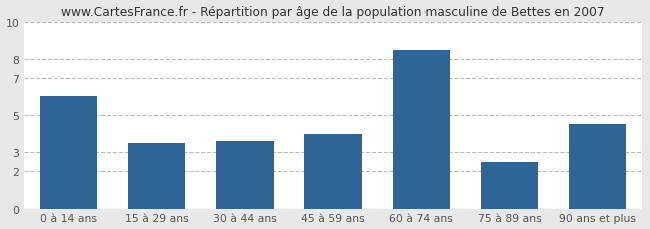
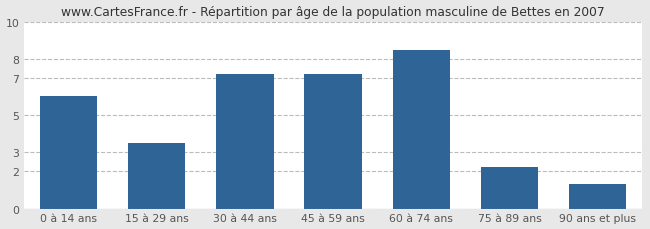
30 à 44 ans: 3.6 -> 7.2
45 à 59 ans: 4.0 -> 7.2
75 à 89 ans: 2.5 -> 2.2
90 ans et plus: 4.5 -> 1.3
